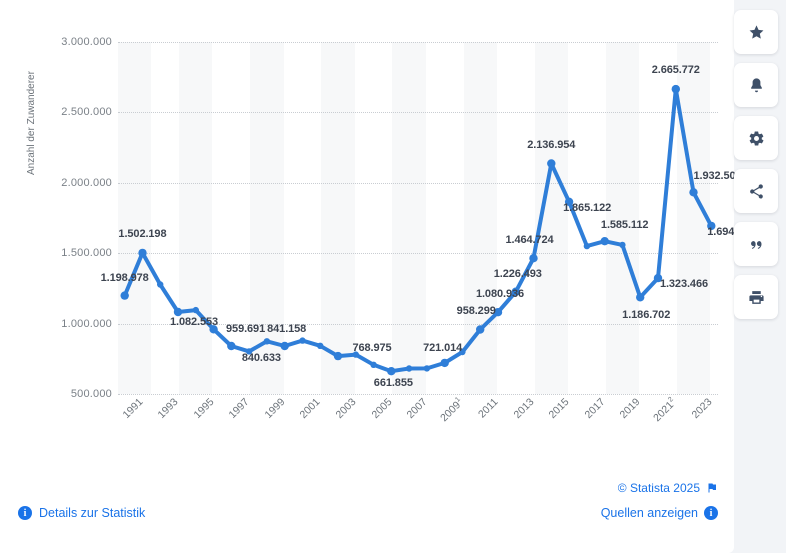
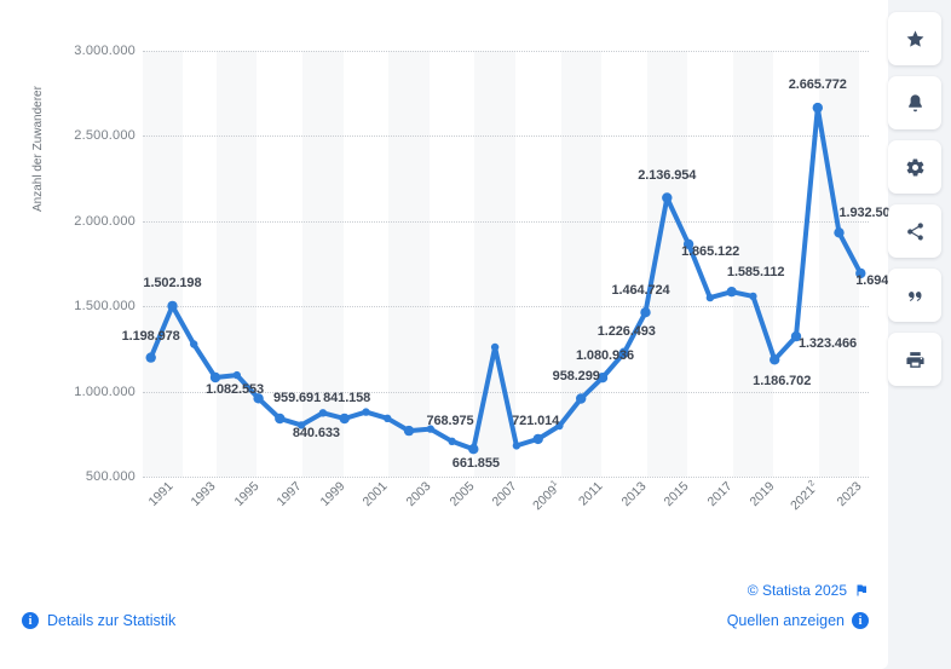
2007: 680000 -> 1260000
